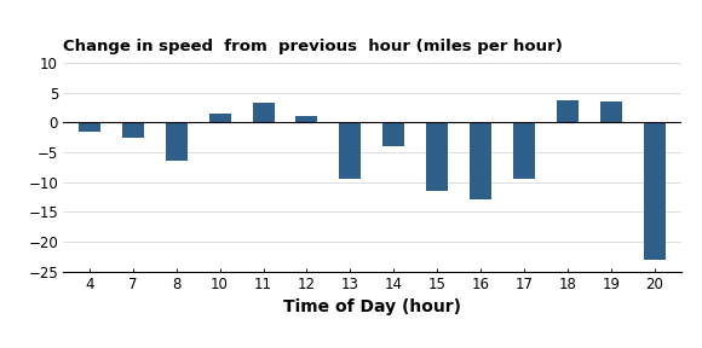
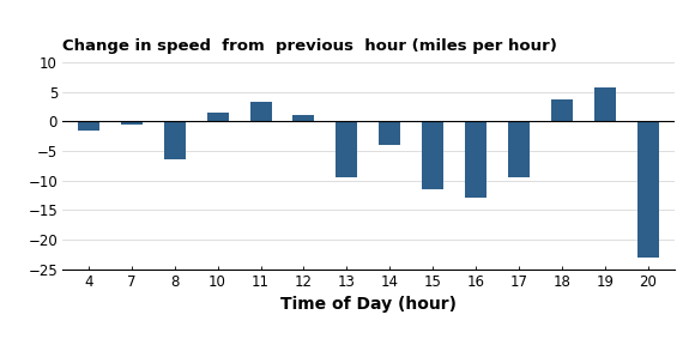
7: -2.5 -> -0.5
19: 3.5 -> 5.7
